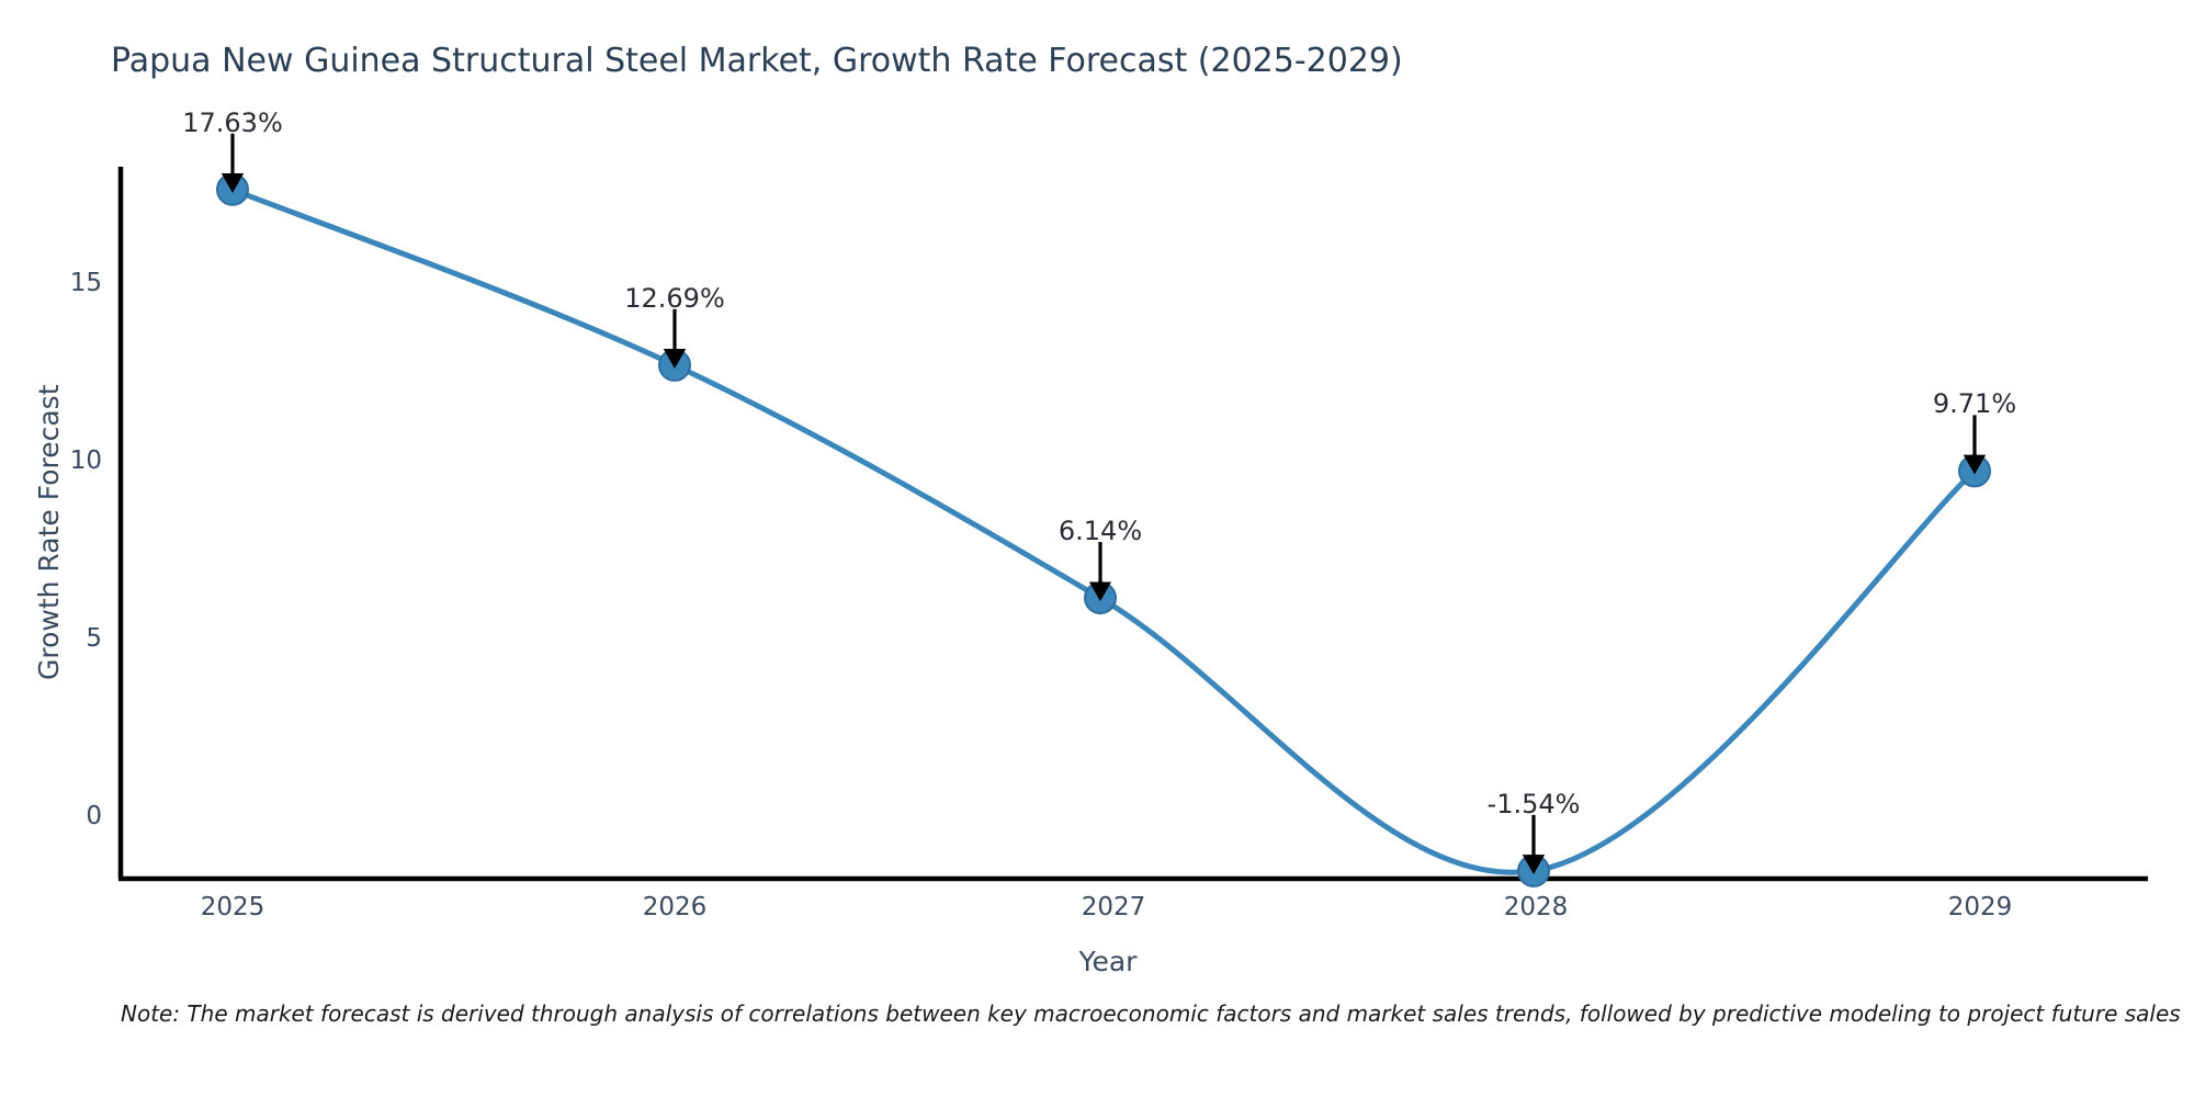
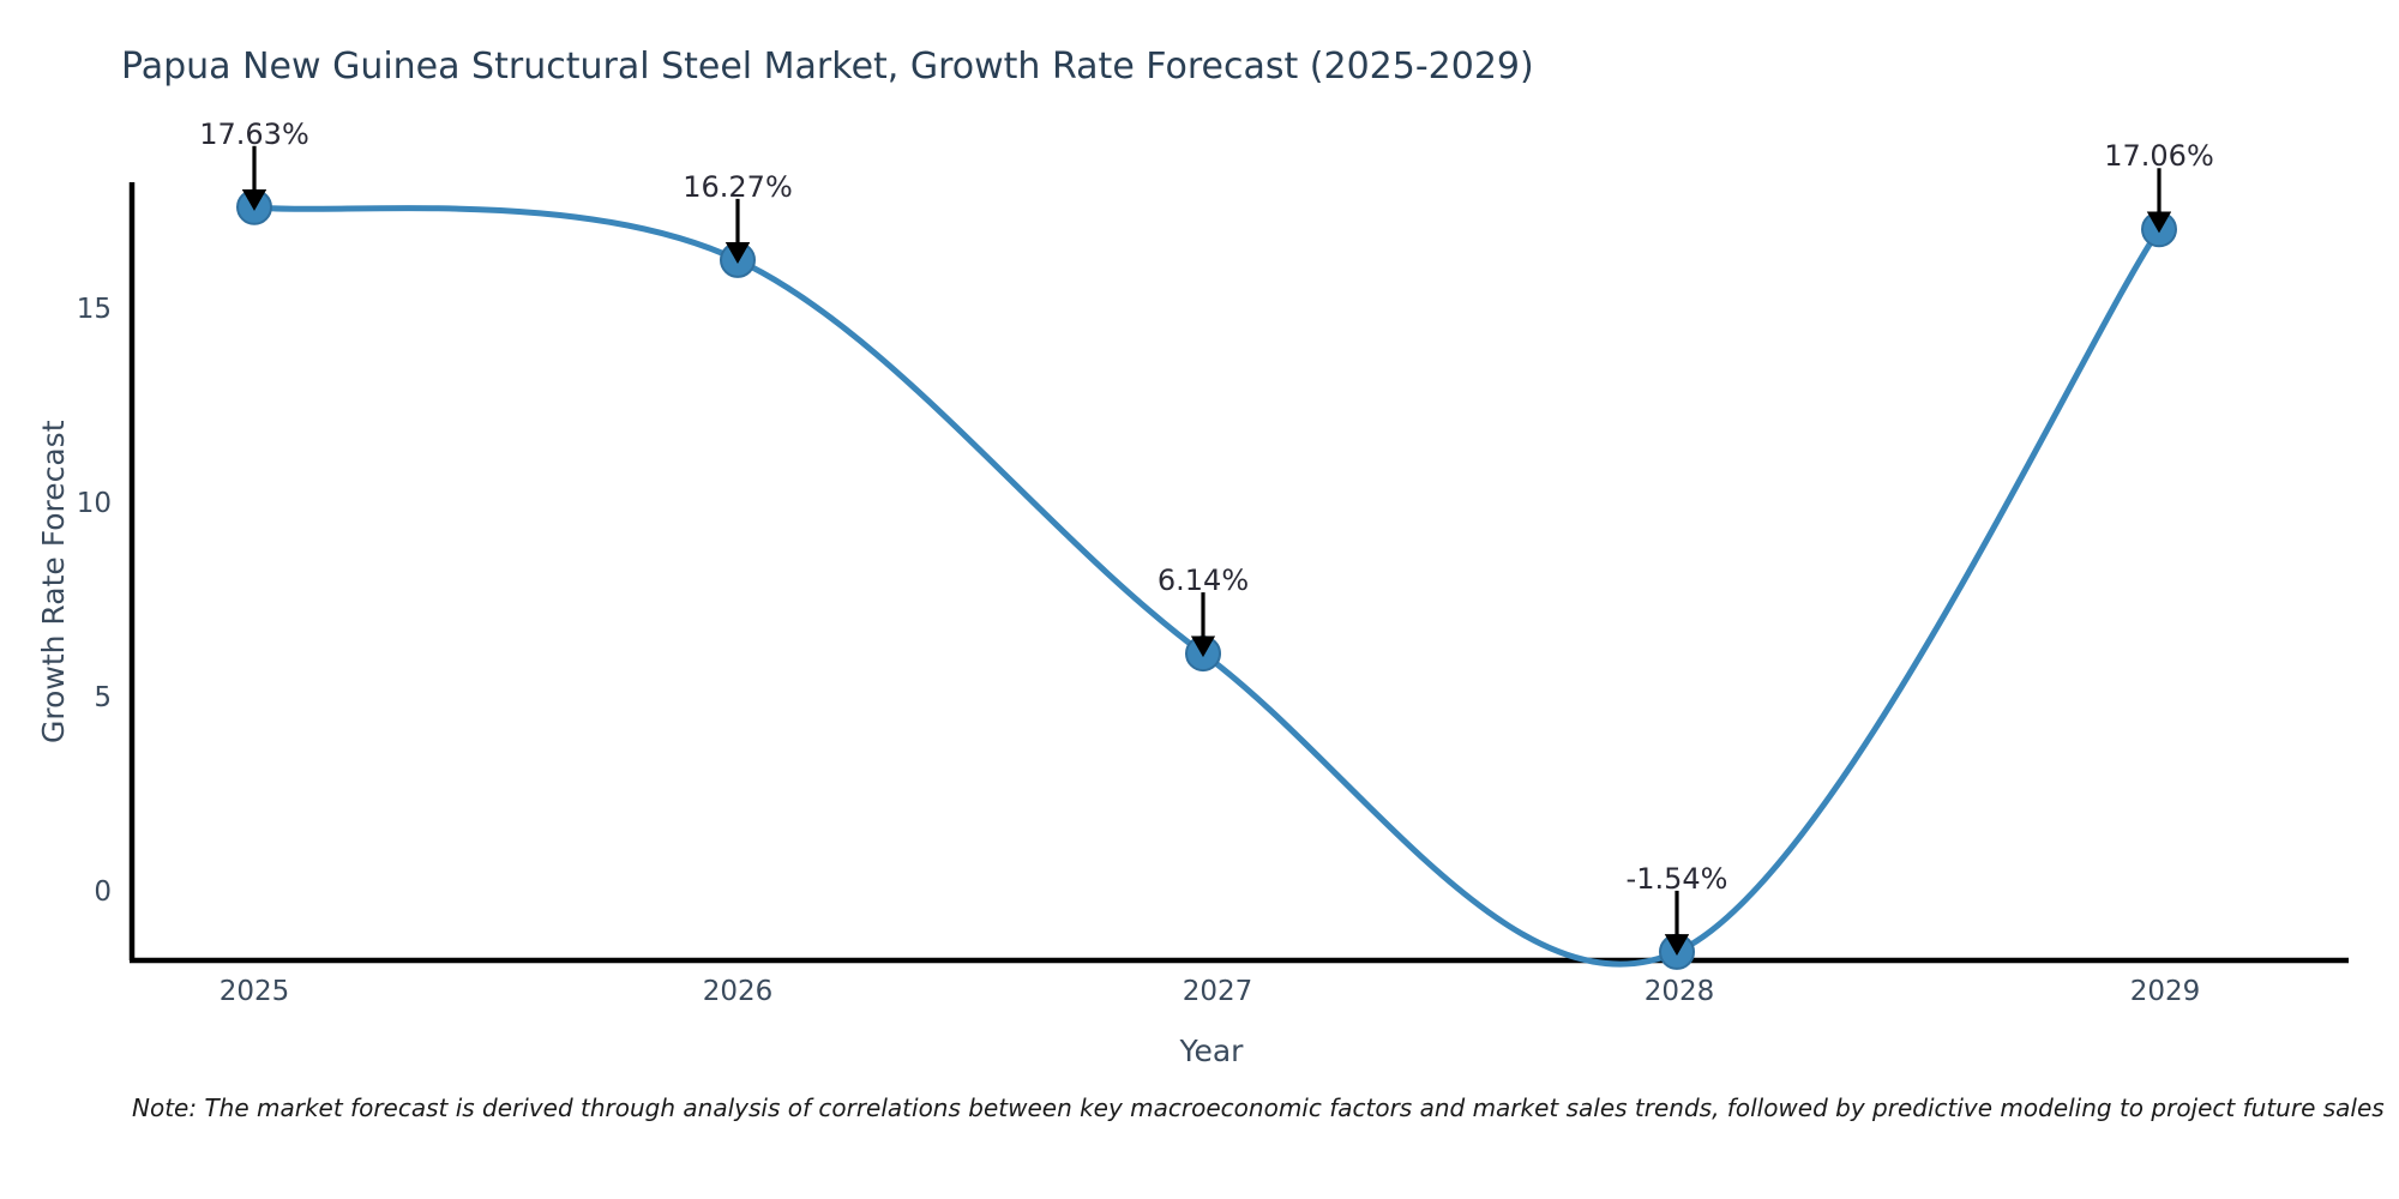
2026: 12.69% -> 16.27%
2029: 9.71% -> 17.06%
